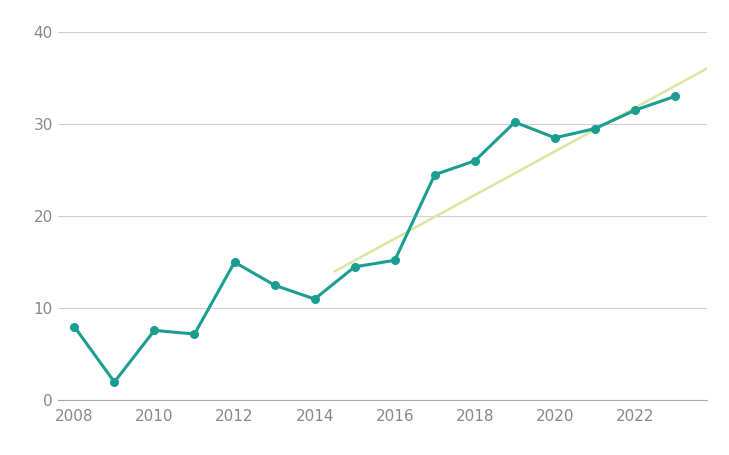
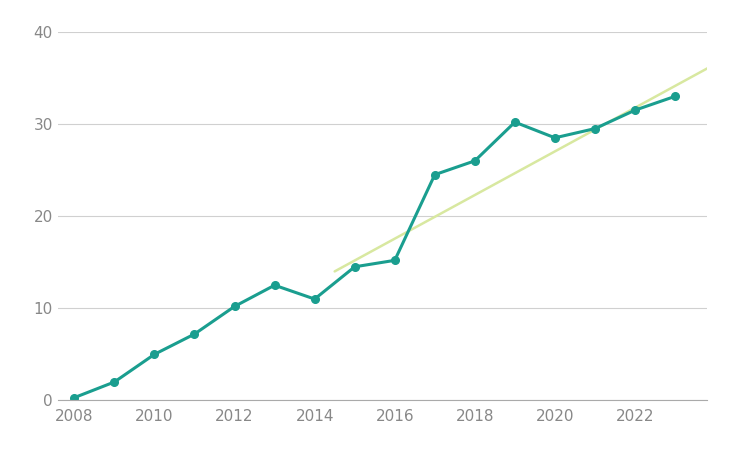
2008: 8.0 -> 0.3
2010: 7.6 -> 5.0
2012: 15.0 -> 10.2
